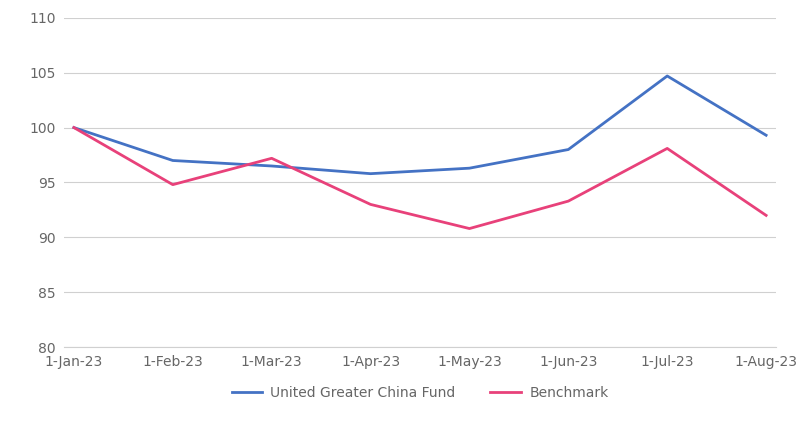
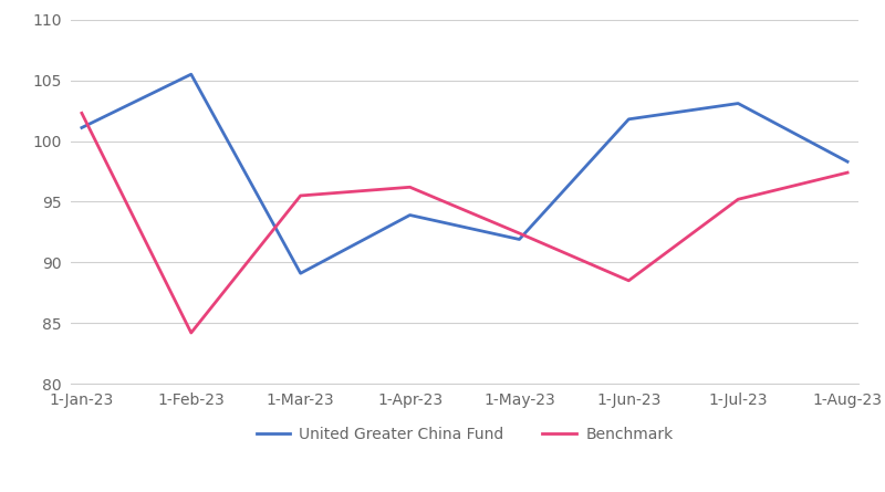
United Greater China Fund/1-Jan-23: 100.0 -> 101.1
Benchmark/1-Jan-23: 100.0 -> 102.3
United Greater China Fund/1-Feb-23: 97.0 -> 105.5
Benchmark/1-Feb-23: 94.8 -> 84.2
United Greater China Fund/1-Mar-23: 96.5 -> 89.1
Benchmark/1-Mar-23: 97.2 -> 95.5
United Greater China Fund/1-Apr-23: 95.8 -> 93.9
Benchmark/1-Apr-23: 93.0 -> 96.2
United Greater China Fund/1-May-23: 96.3 -> 91.9
Benchmark/1-May-23: 90.8 -> 92.4
United Greater China Fund/1-Jun-23: 98.0 -> 101.8
Benchmark/1-Jun-23: 93.3 -> 88.5
United Greater China Fund/1-Jul-23: 104.7 -> 103.1
Benchmark/1-Jul-23: 98.1 -> 95.2
United Greater China Fund/1-Aug-23: 99.3 -> 98.3
Benchmark/1-Aug-23: 92.0 -> 97.4
